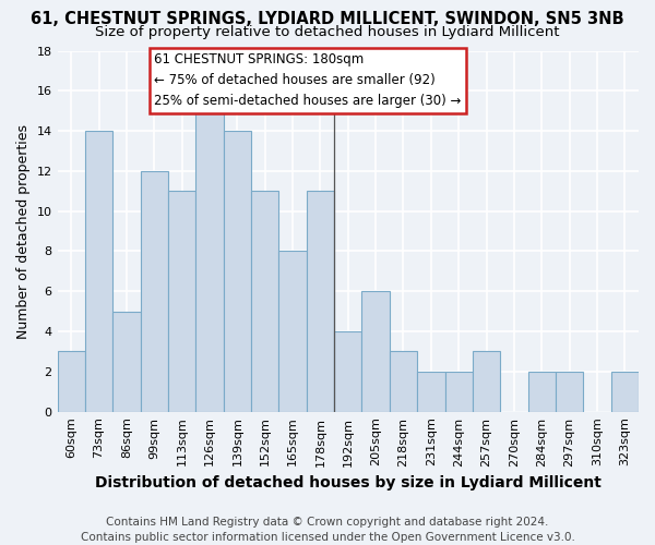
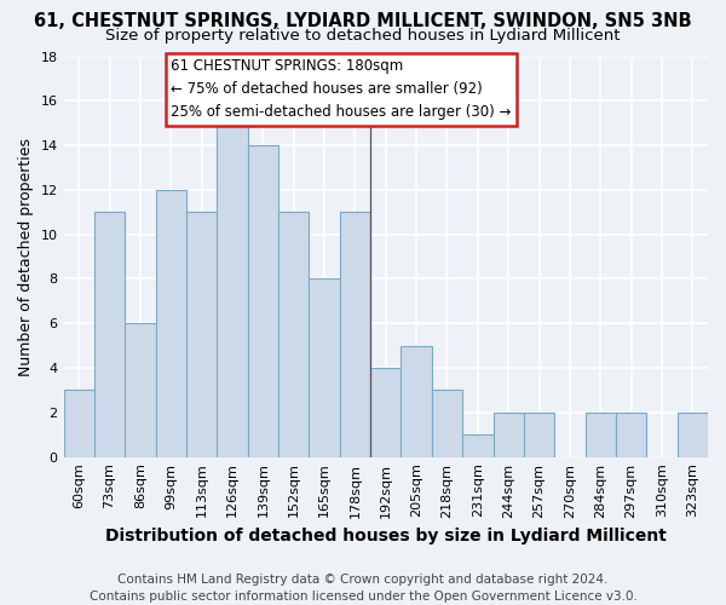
73sqm: 14 -> 11
86sqm: 5 -> 6
205sqm: 6 -> 5
231sqm: 2 -> 1
257sqm: 3 -> 2
